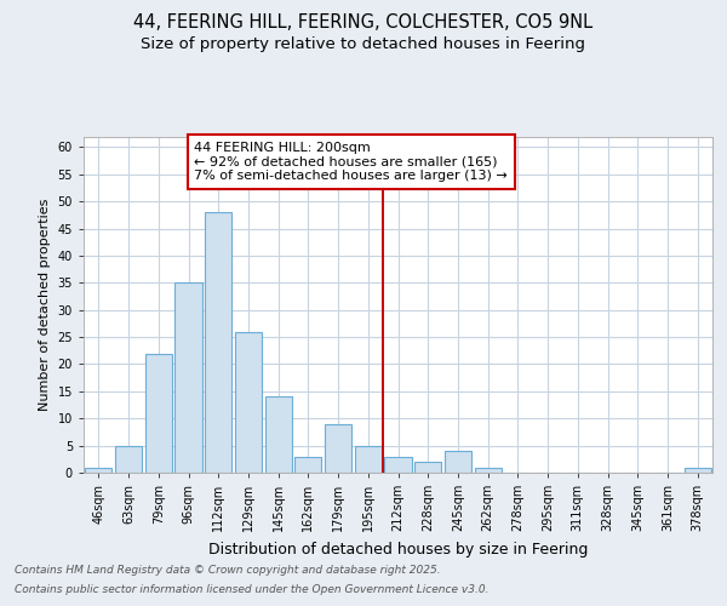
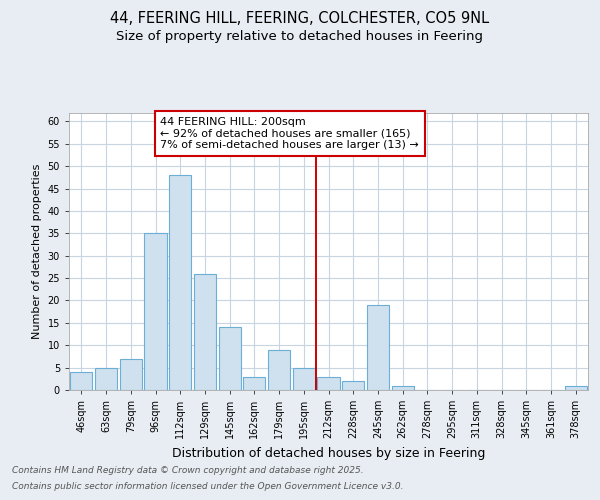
46sqm: 1 -> 4
79sqm: 22 -> 7
245sqm: 4 -> 19
